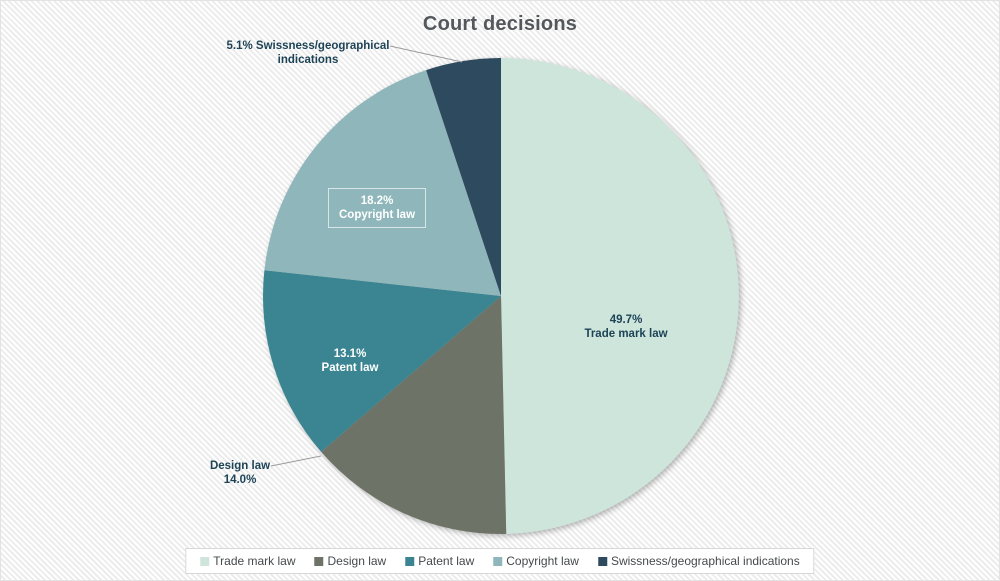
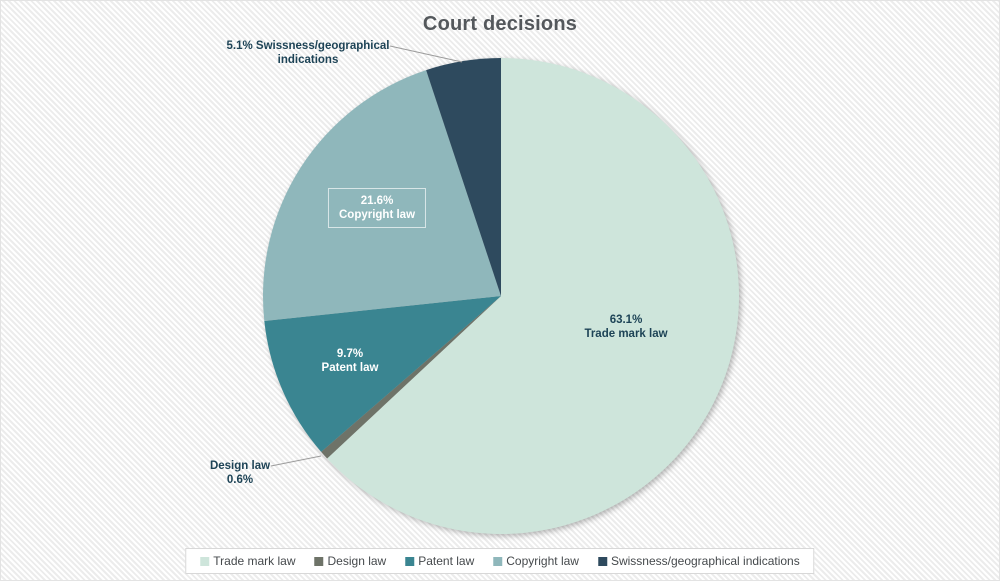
Trade mark law: 49.7% -> 63.1%
Design law: 14.0% -> 0.6%
Patent law: 13.1% -> 9.7%
Copyright law: 18.2% -> 21.6%
